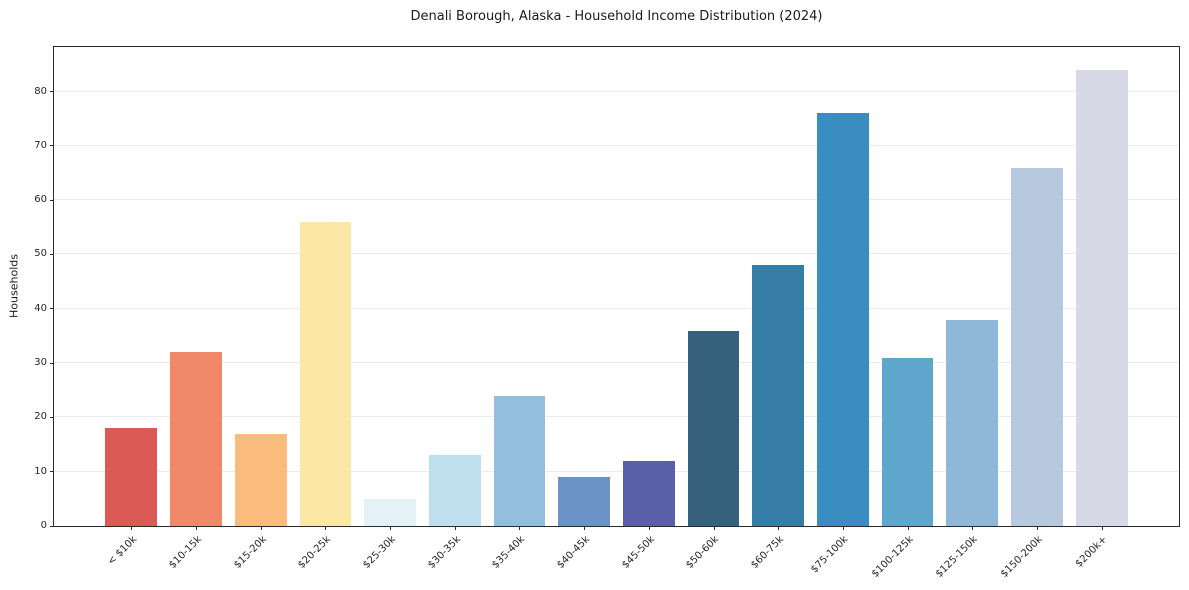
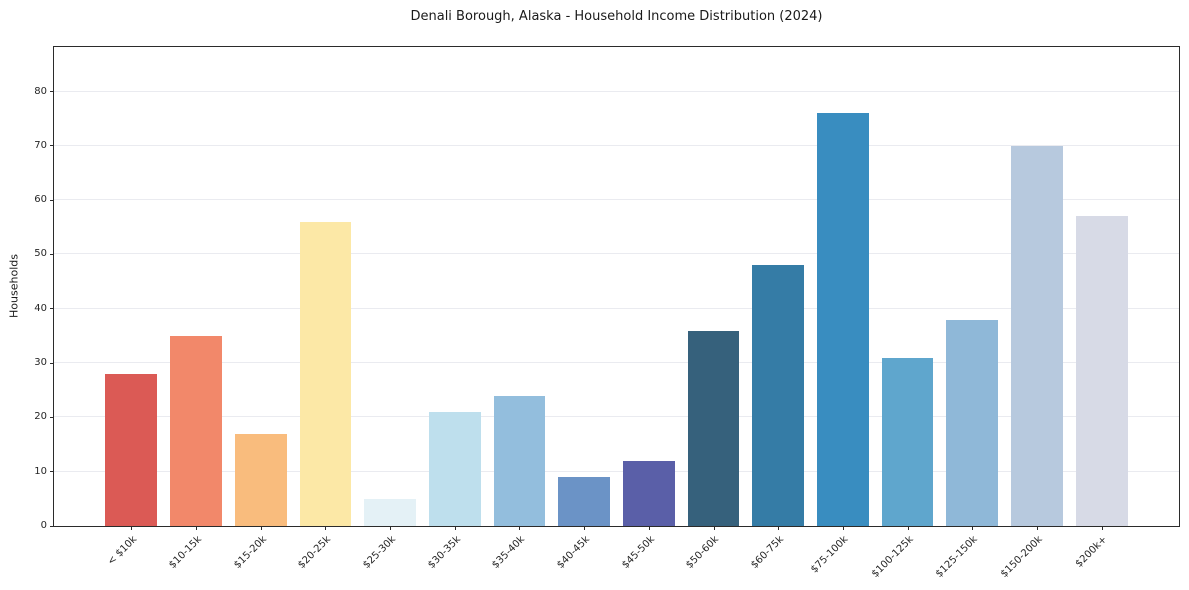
< $10k: 18 -> 28
$10-15k: 32 -> 35
$30-35k: 13 -> 21
$150-200k: 66 -> 70
$200k+: 84 -> 57
